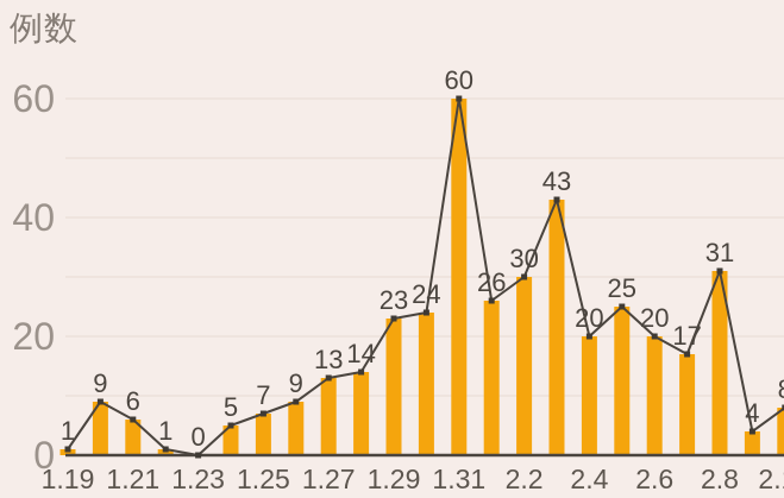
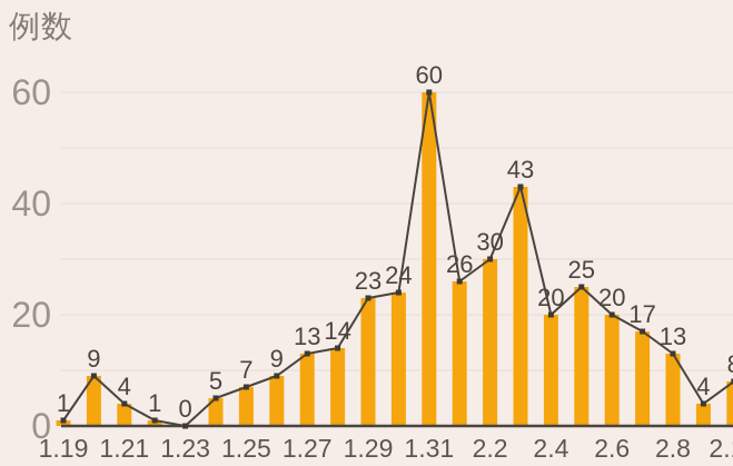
1.21: 6 -> 4
2.8: 31 -> 13
